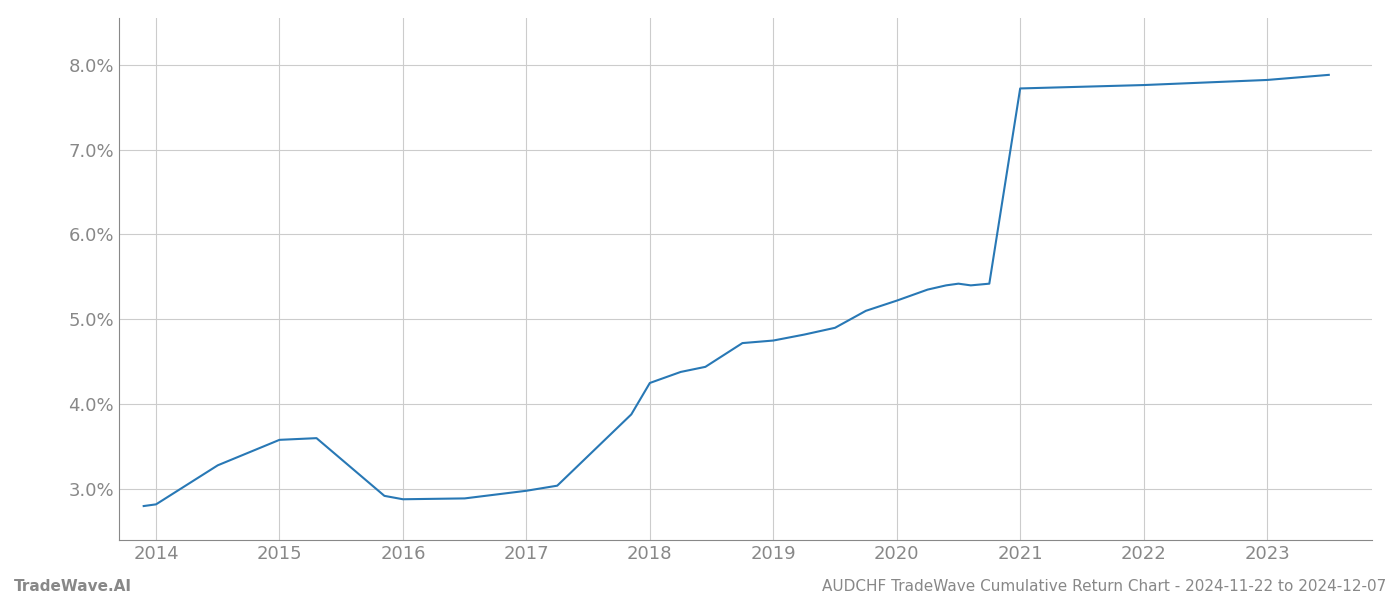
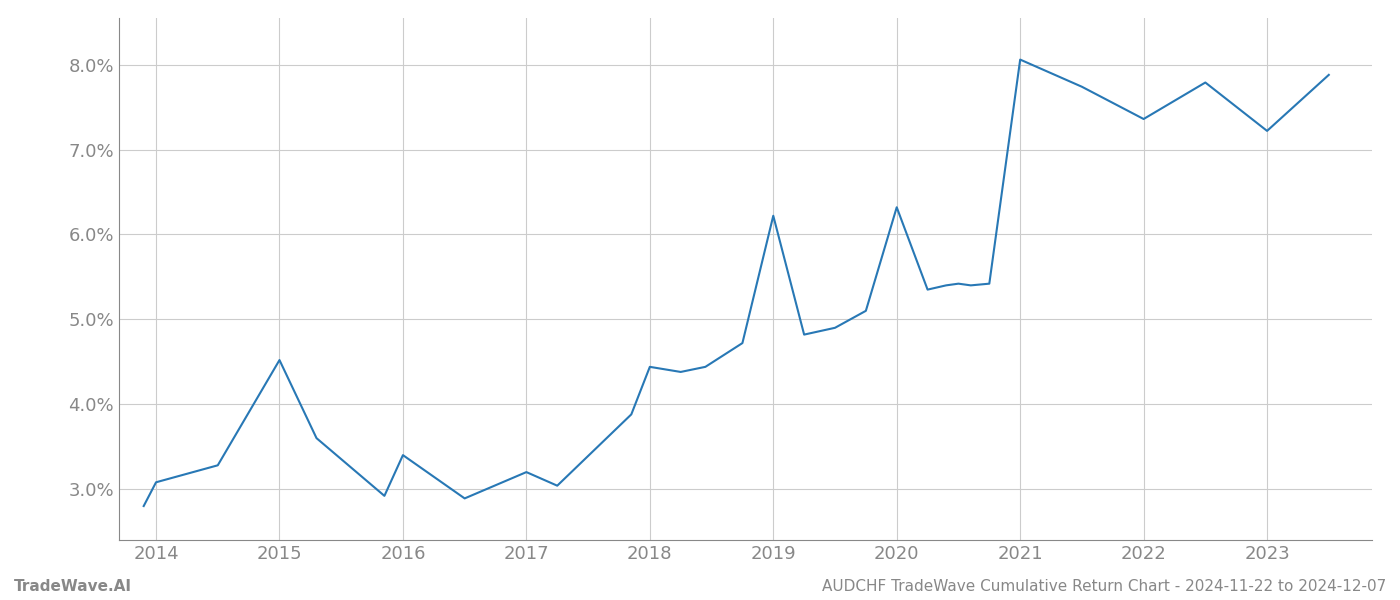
2014: 2.82% -> 3.08%
2015: 3.58% -> 4.52%
2016: 2.88% -> 3.40%
2017: 2.98% -> 3.20%
2018: 4.25% -> 4.44%
2019: 4.75% -> 6.22%
2020: 5.22% -> 6.32%
2021: 7.72% -> 8.06%
2022: 7.76% -> 7.36%
2023: 7.82% -> 7.22%
